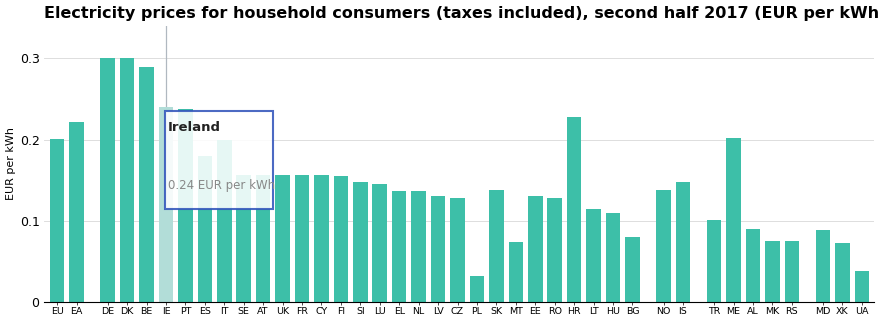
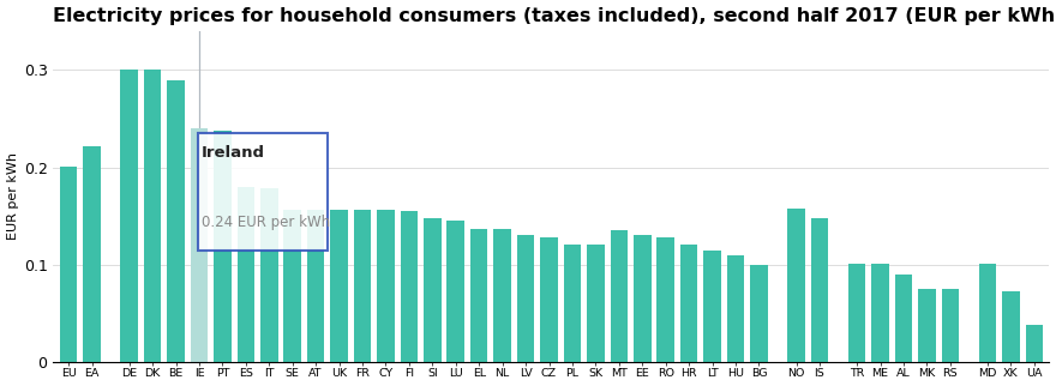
IT: 0.200 -> 0.178
PL: 0.032 -> 0.121
SK: 0.138 -> 0.121
MT: 0.074 -> 0.135
HR: 0.228 -> 0.121
BG: 0.080 -> 0.100
NO: 0.138 -> 0.158
ME: 0.202 -> 0.101
MD: 0.088 -> 0.101
